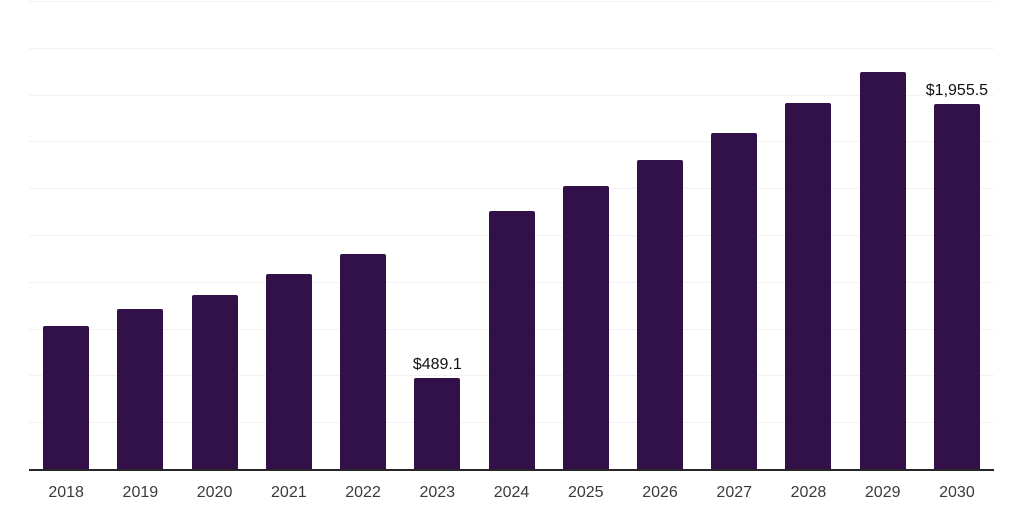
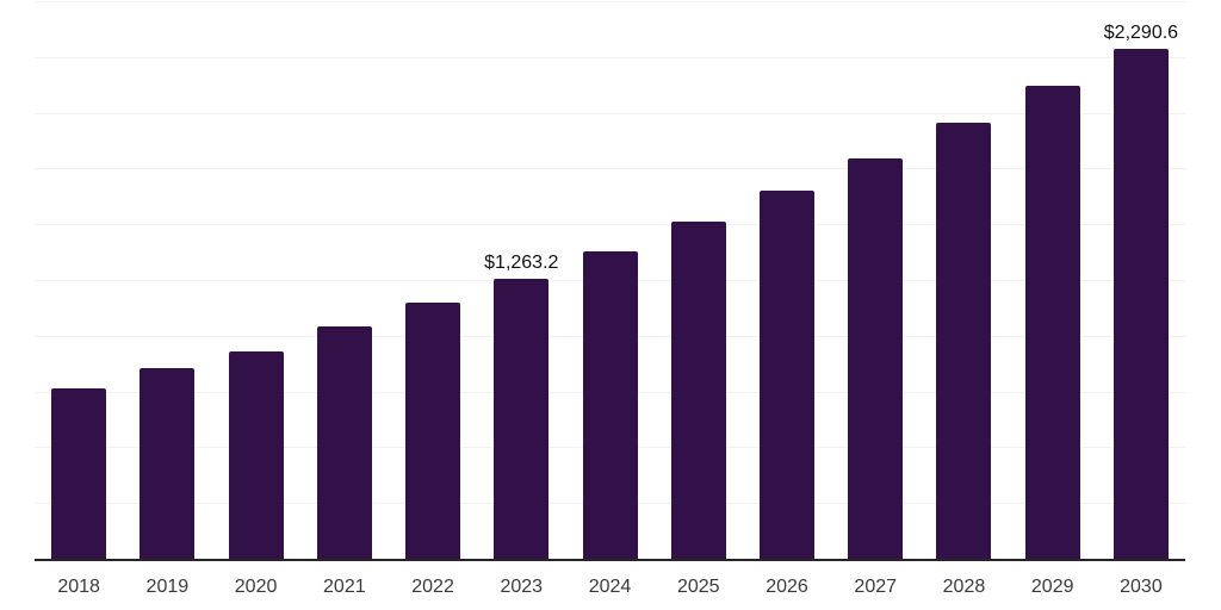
2023: $489.1 -> $1,263.2
2030: $1,955.5 -> $2,290.6
